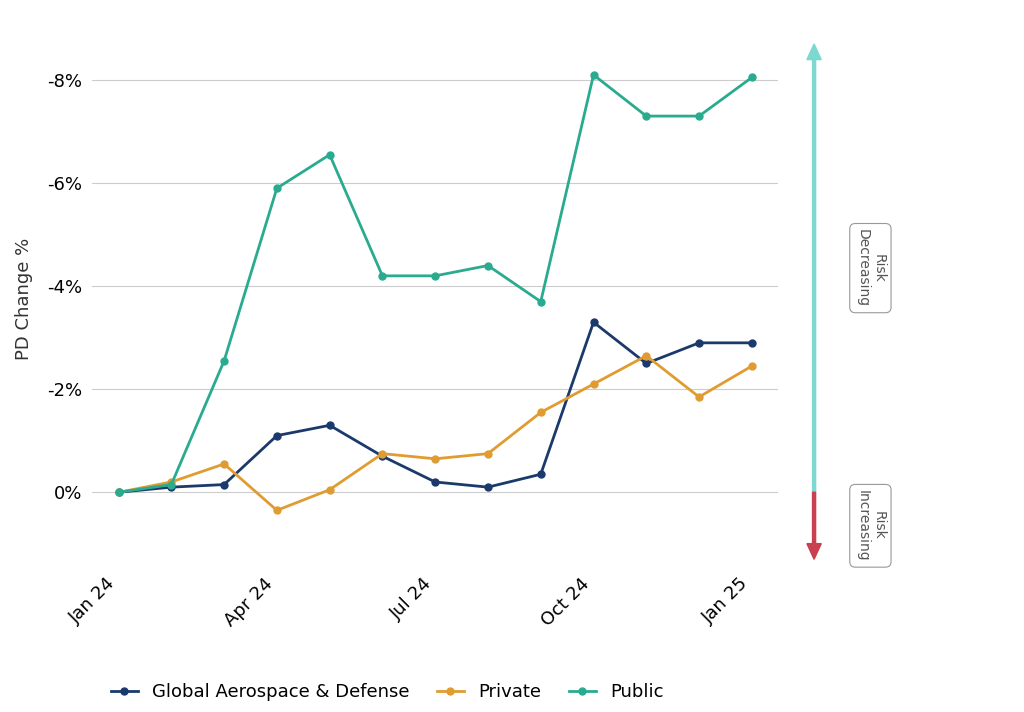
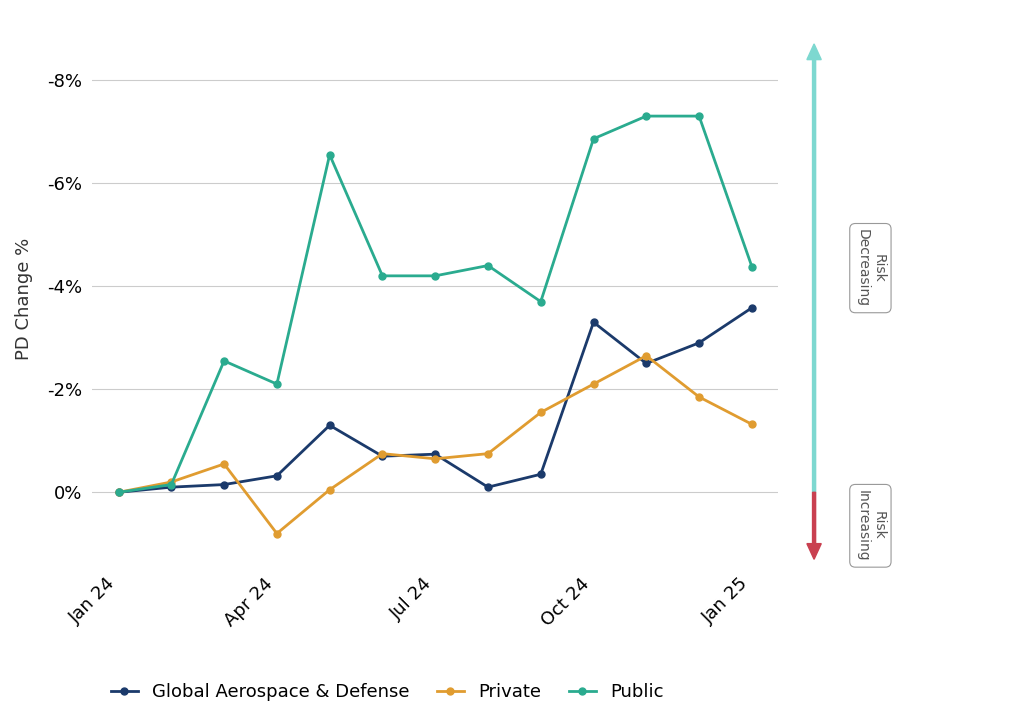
Global Aerospace & Defense/Apr 24: -1.10% -> -0.32%
Private/Apr 24: 0.35% -> 0.80%
Public/Apr 24: -5.90% -> -2.10%
Global Aerospace & Defense/Jul 24: -0.20% -> -0.74%
Public/Oct 24: -8.10% -> -6.86%
Global Aerospace & Defense/Jan 25: -2.90% -> -3.58%
Private/Jan 25: -2.45% -> -1.32%
Public/Jan 25: -8.05% -> -4.38%
